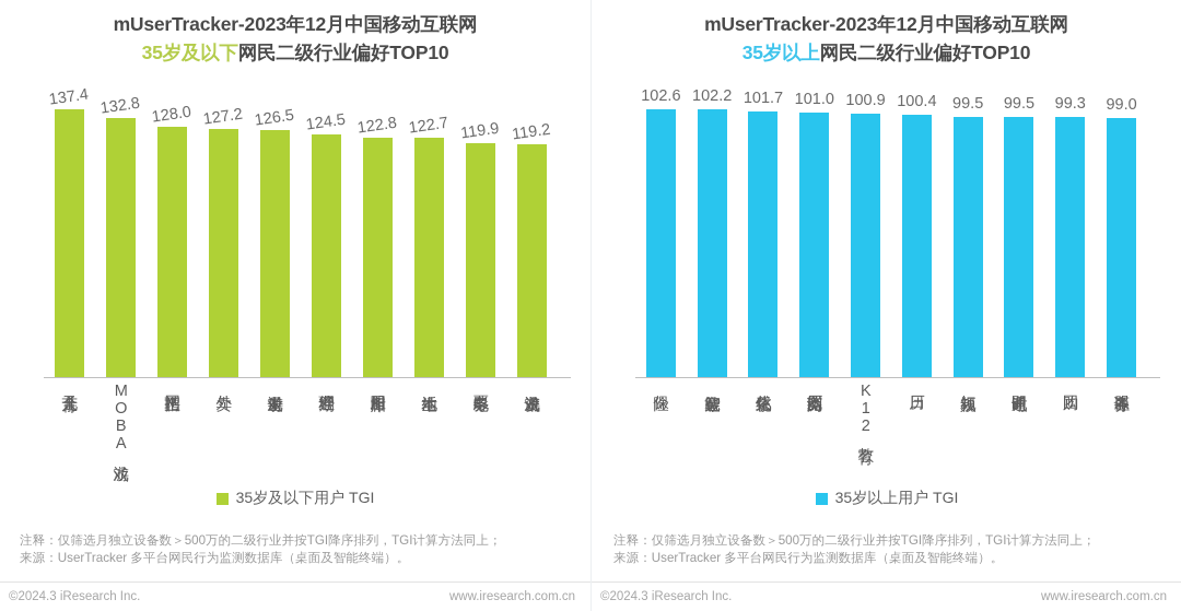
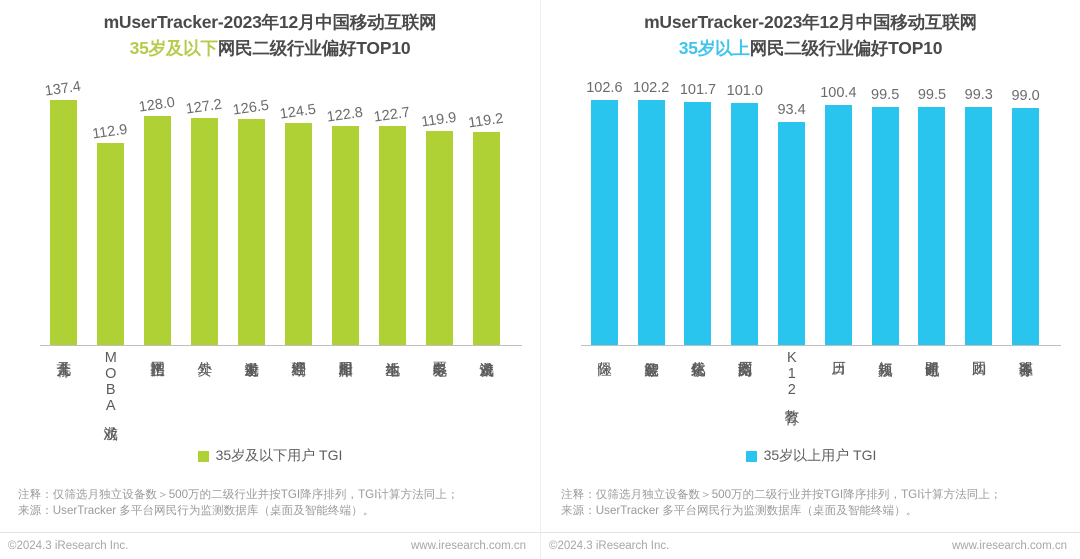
mUserTracker-2023年12月中国移动互联网35岁及以下网民二级行业偏好TOP10/MOBA游戏: 132.8 -> 112.9
mUserTracker-2023年12月中国移动互联网35岁以上网民二级行业偏好TOP10/K12教育: 100.9 -> 93.4
